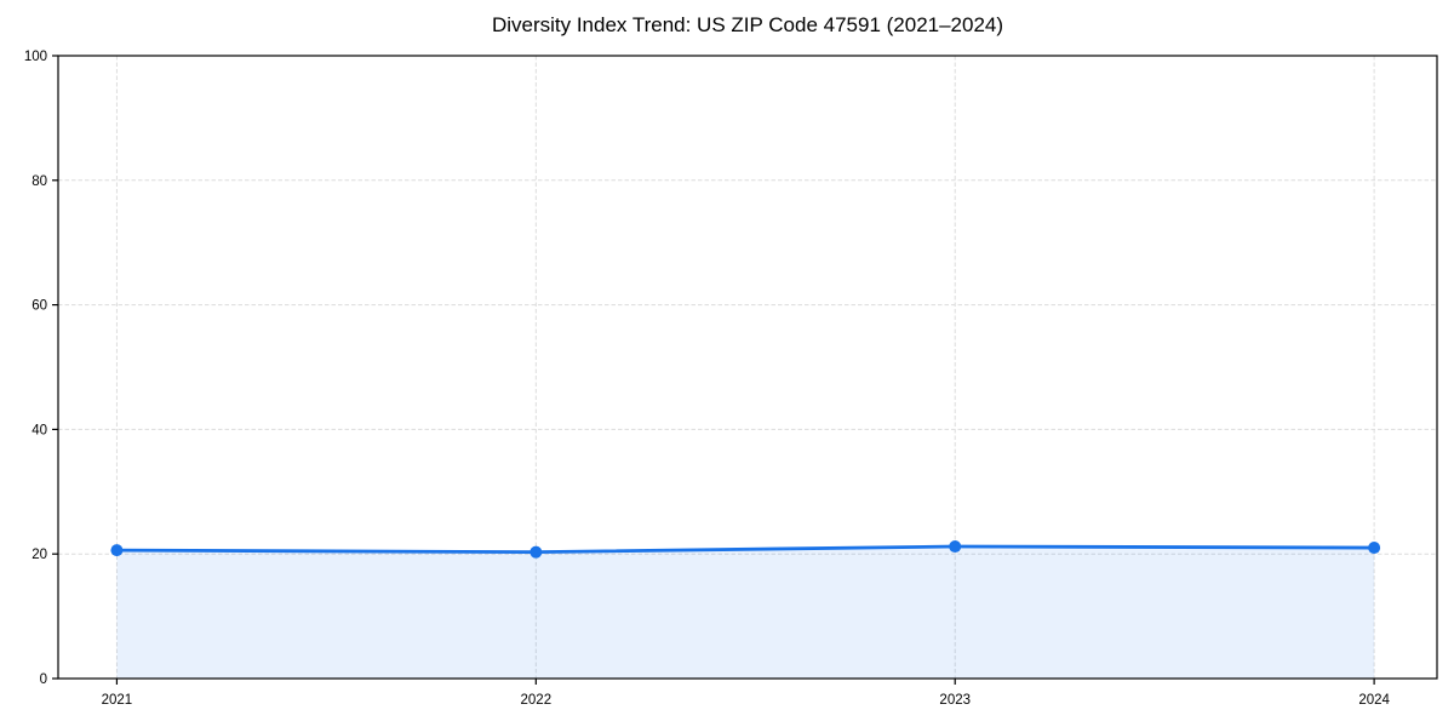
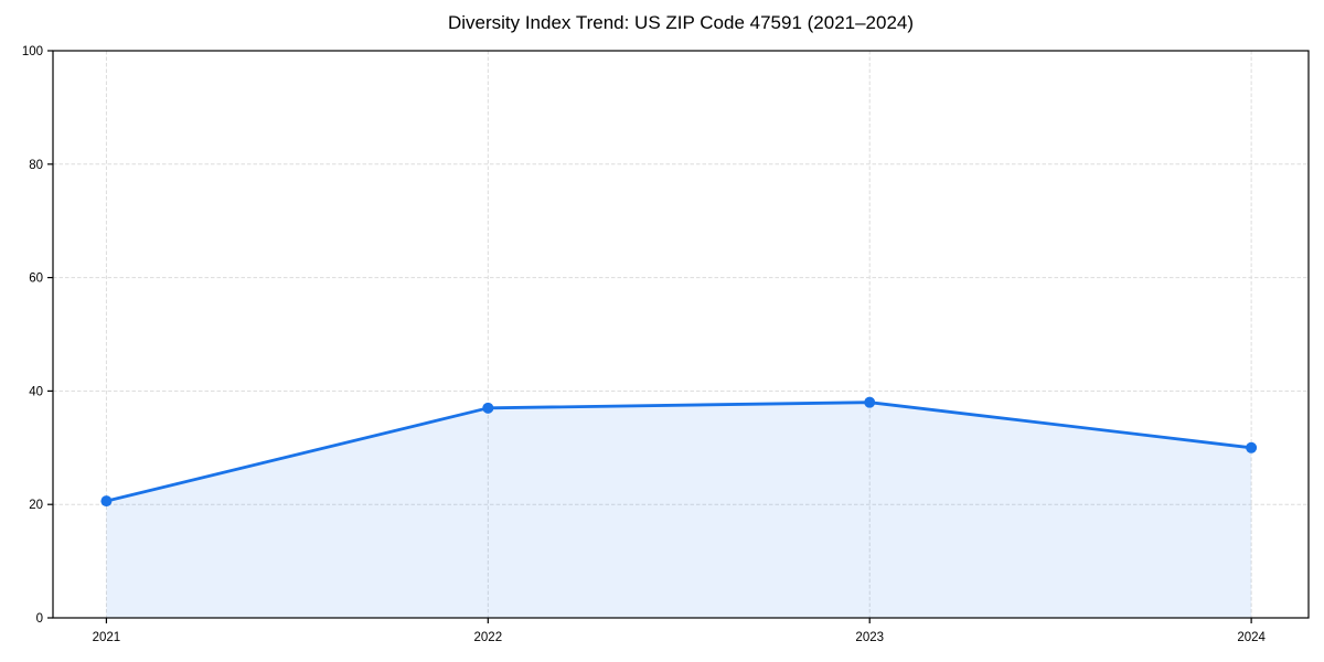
2022: 20 -> 37
2023: 21 -> 38
2024: 21 -> 30
